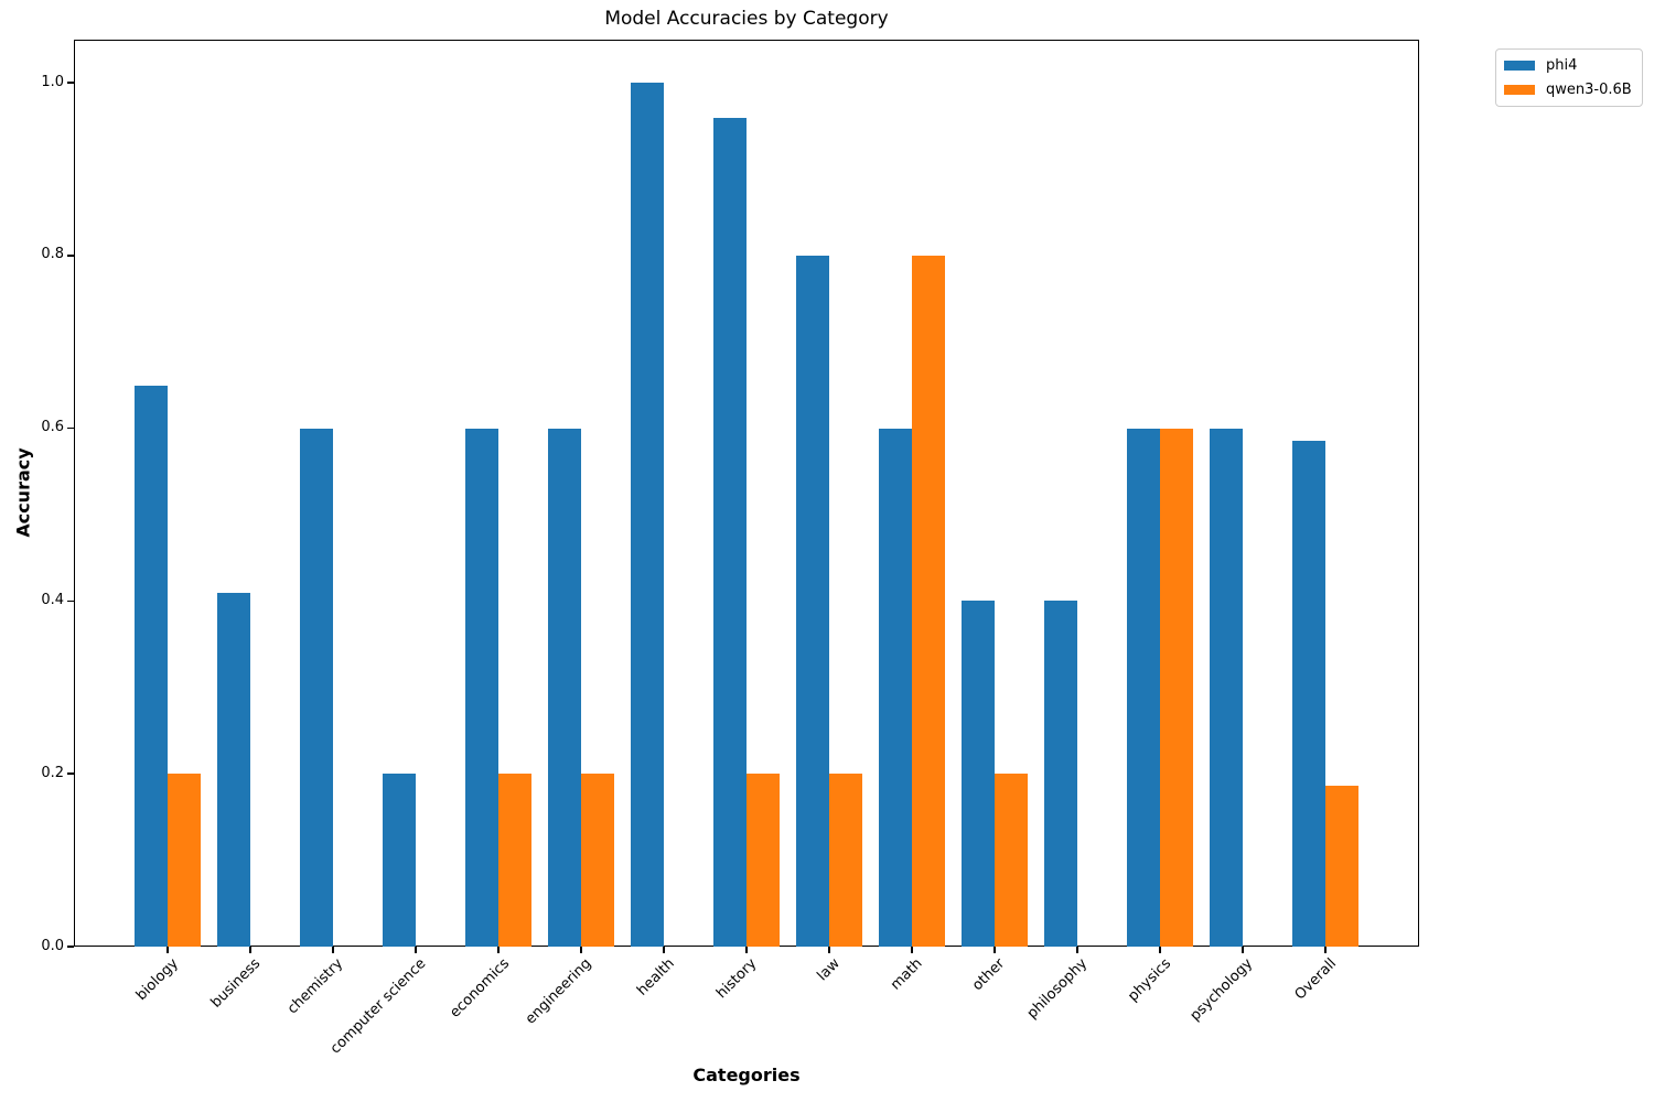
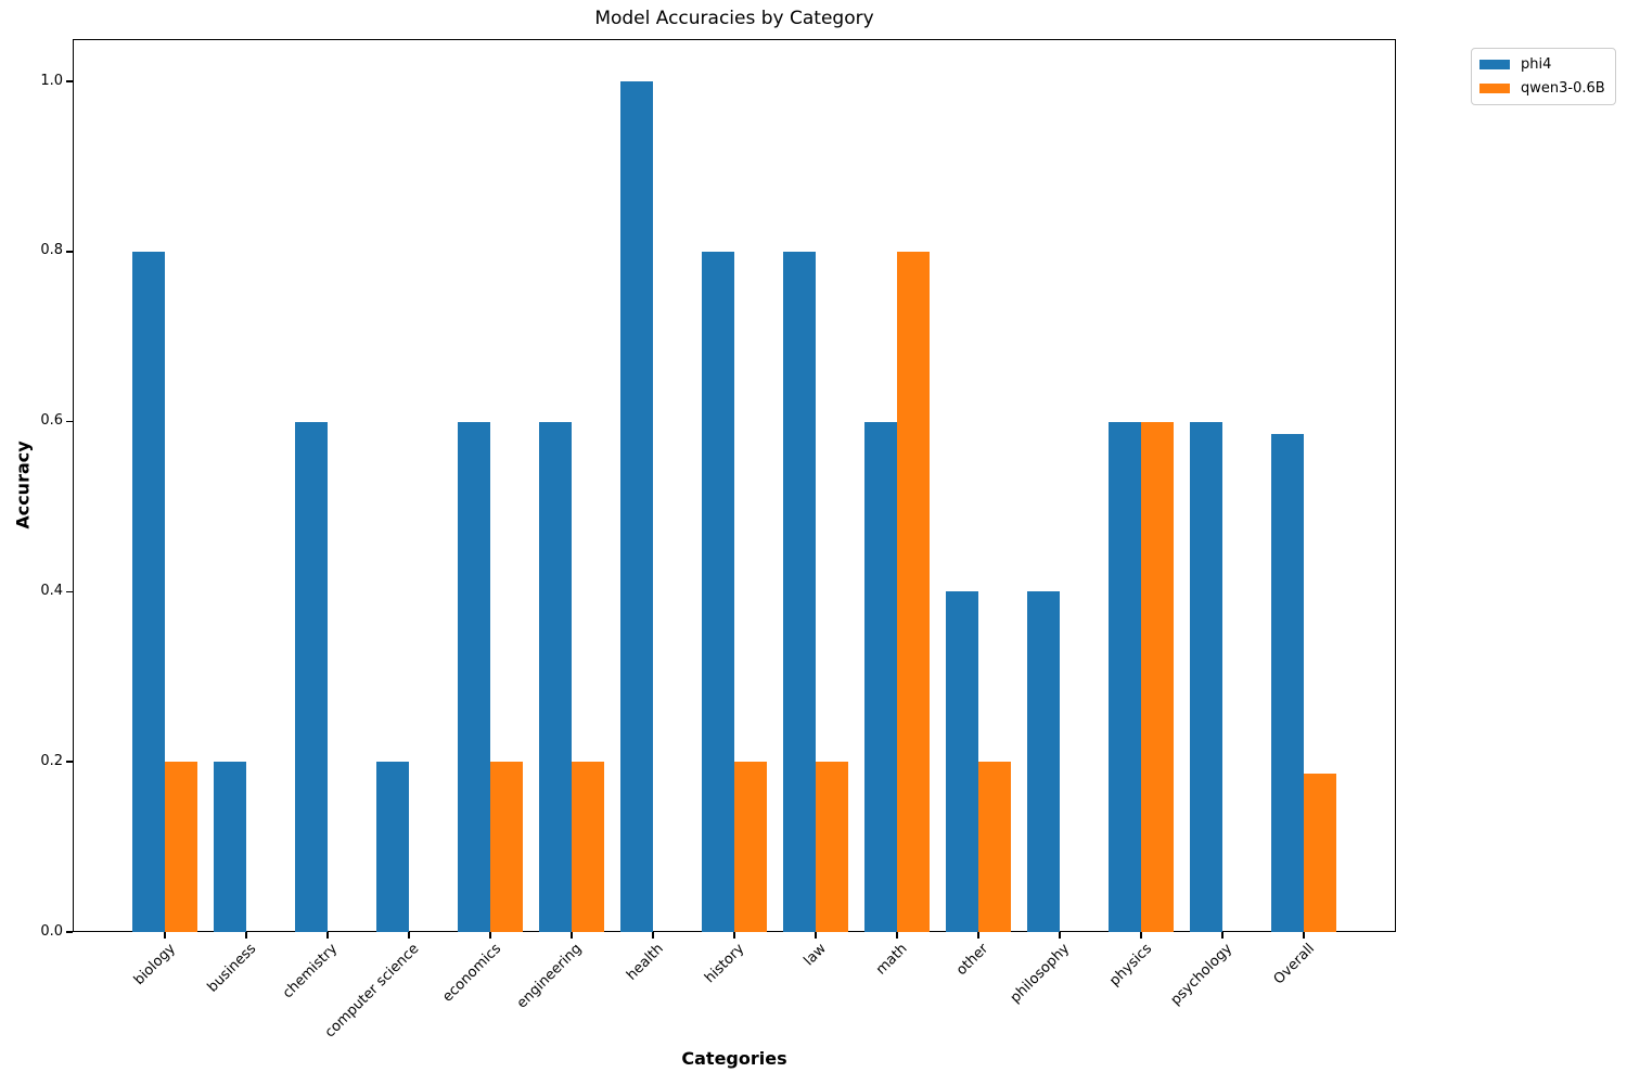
phi4/biology: 0.65 -> 0.80
phi4/business: 0.41 -> 0.20
phi4/history: 0.96 -> 0.80
